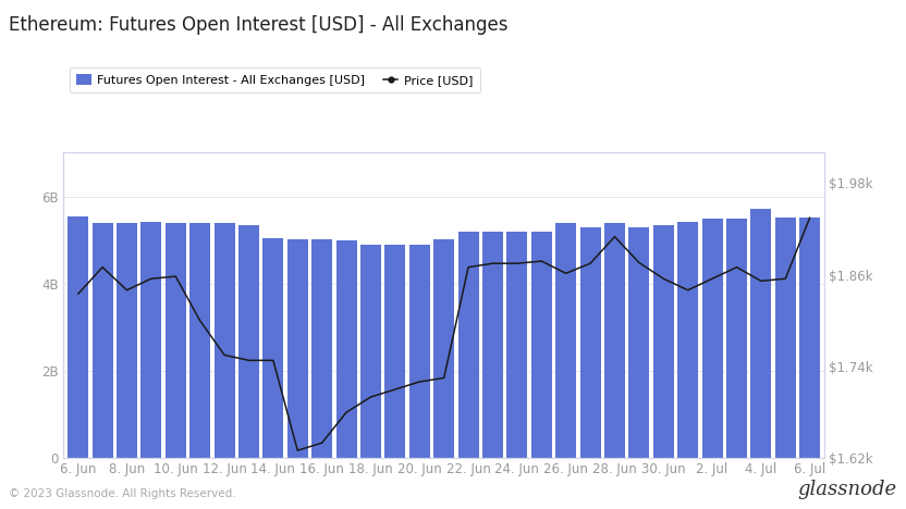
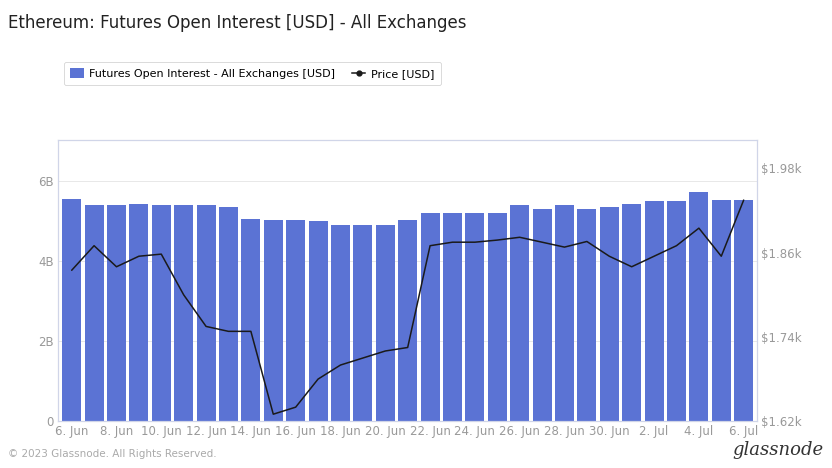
Price [USD]/26. Jun: $1.862k -> $1.882k
Price [USD]/28. Jun: $1.910k -> $1.868k
Price [USD]/4. Jul: $1.852k -> $1.895k
